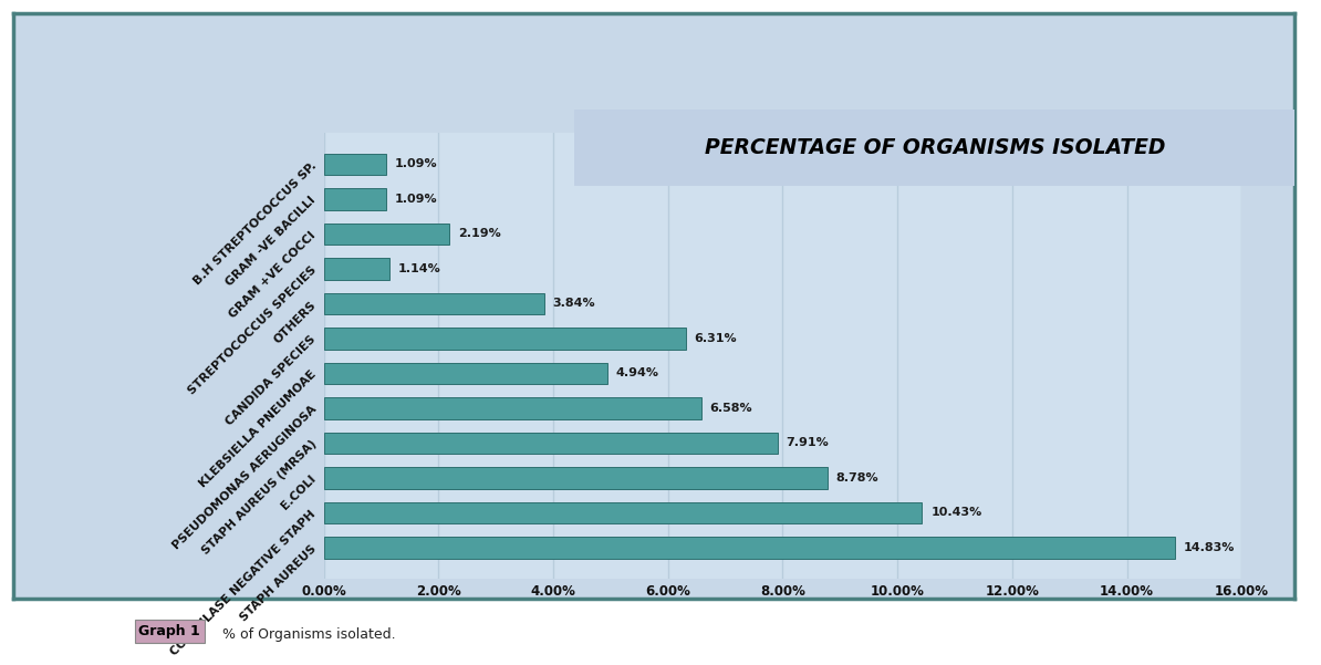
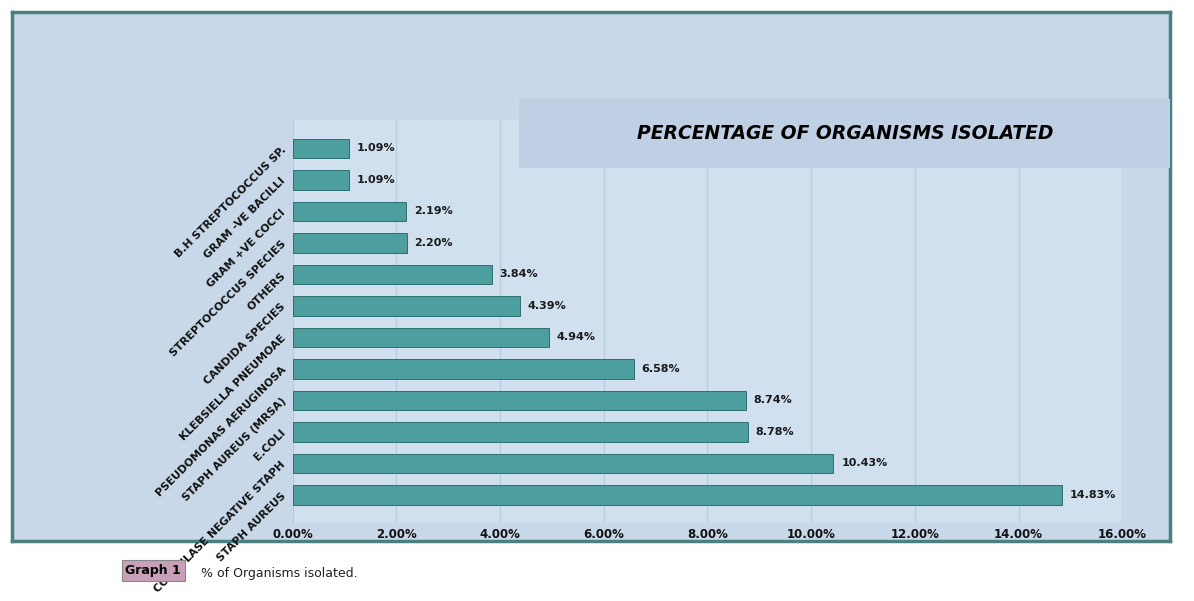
STREPTOCOCCUS SPECIES: 1.14% -> 2.20%
CANDIDA SPECIES: 6.31% -> 4.39%
STAPH AUREUS (MRSA): 7.91% -> 8.74%
